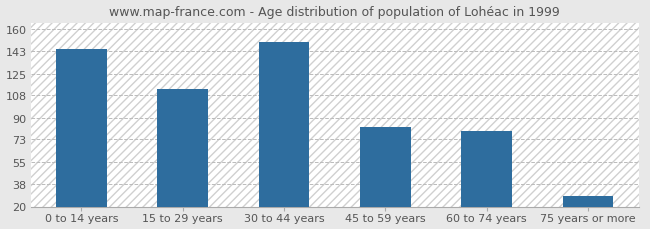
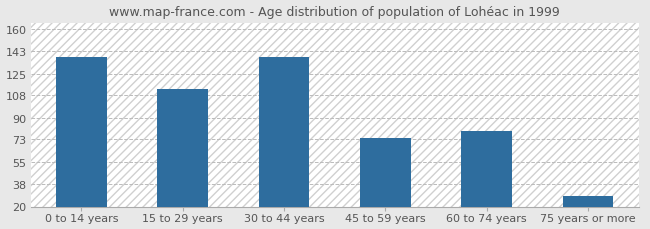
0 to 14 years: 144 -> 138
30 to 44 years: 150 -> 138
45 to 59 years: 83 -> 74
